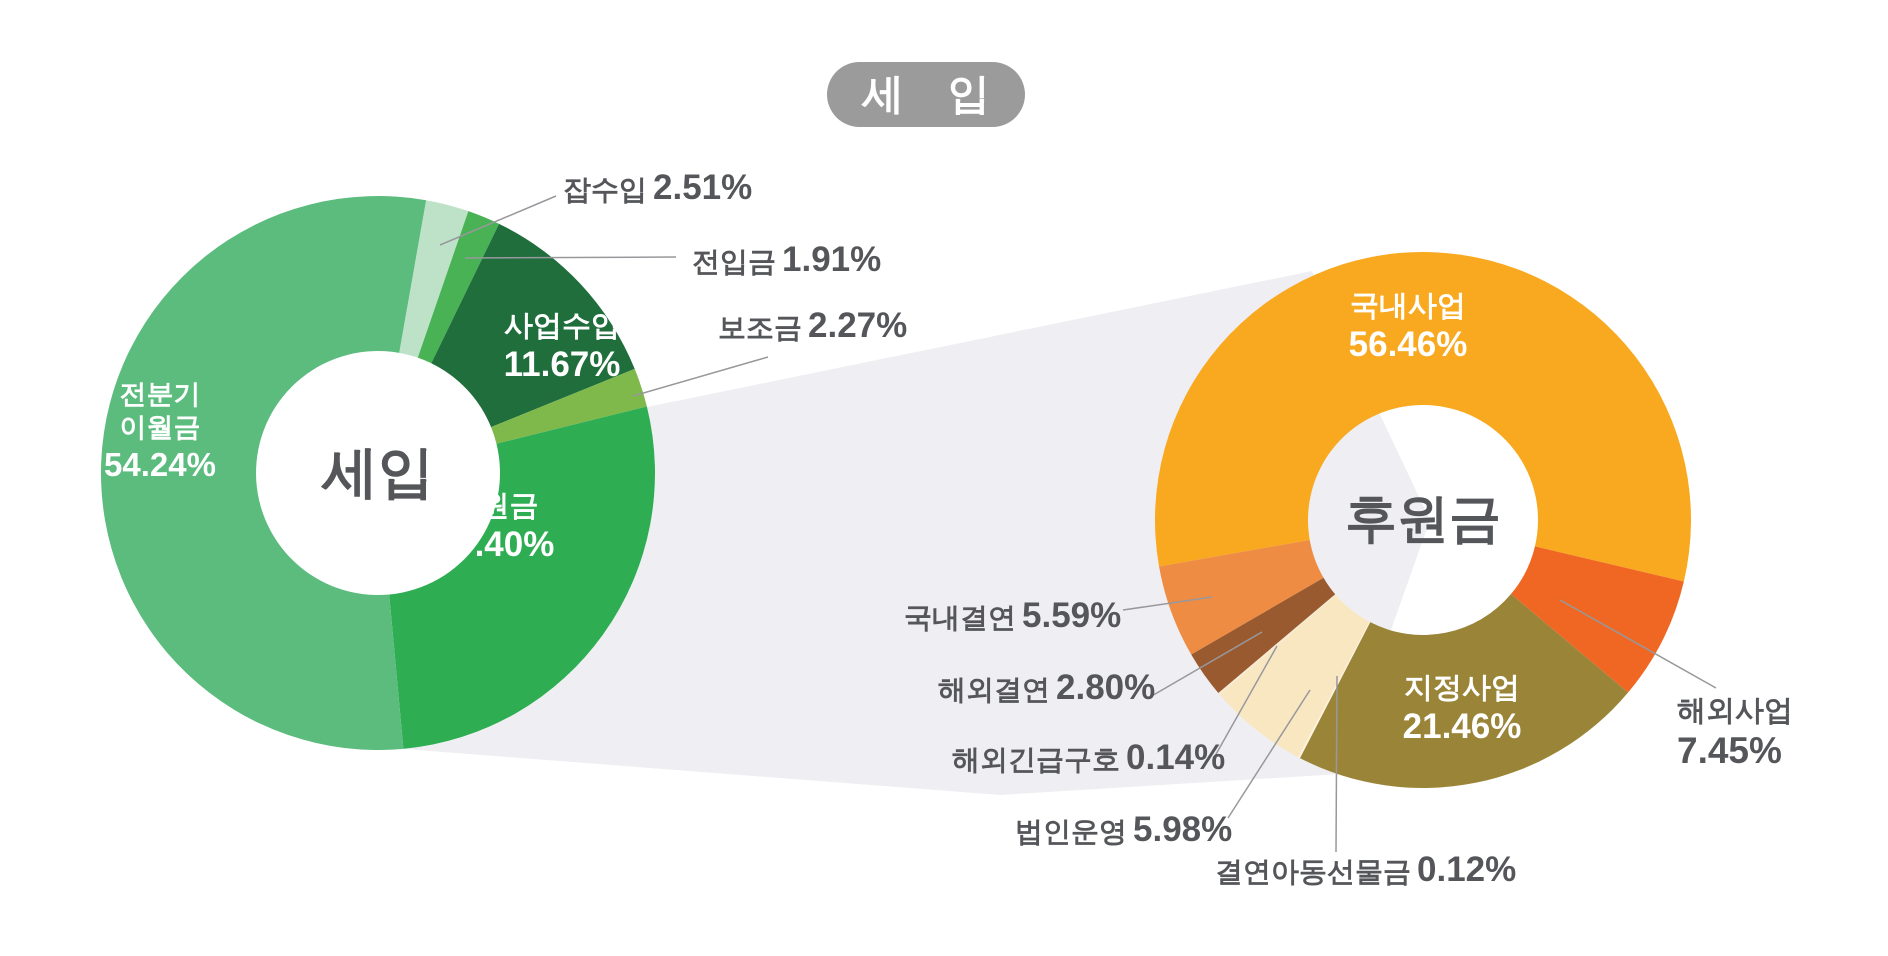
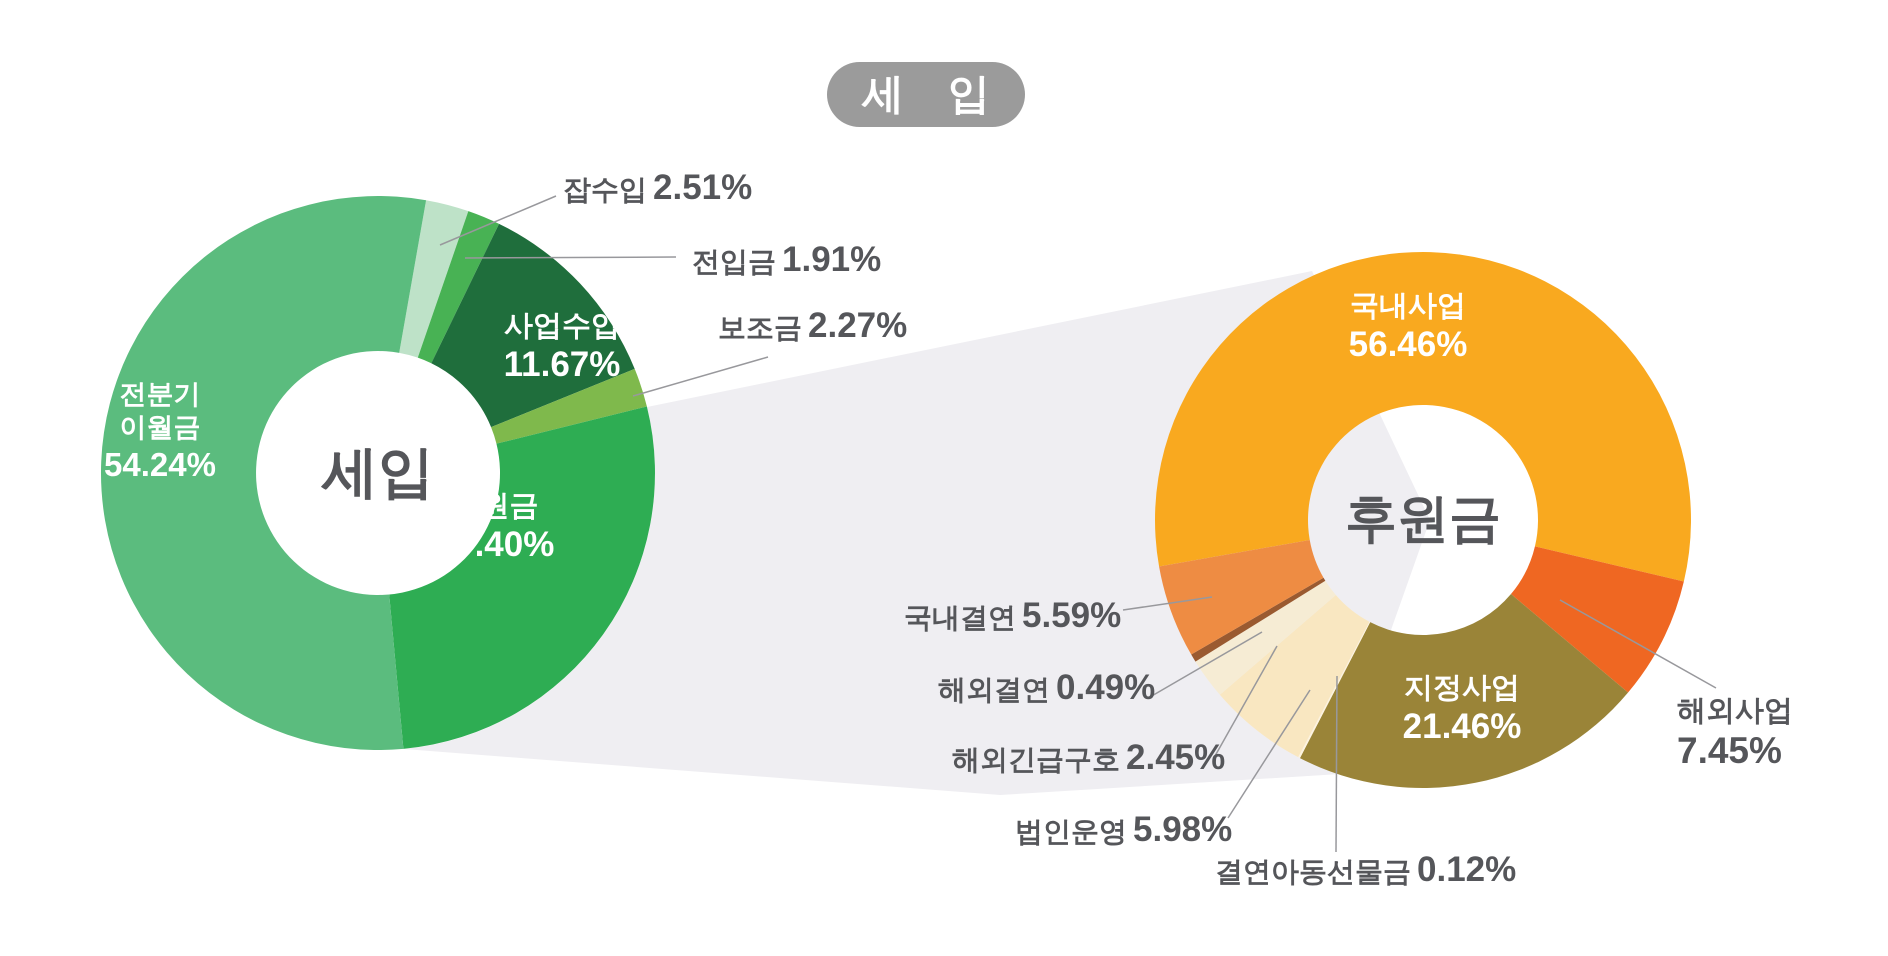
후원금/해외긴급구호: 0.14% -> 2.45%
후원금/해외결연: 2.80% -> 0.49%
